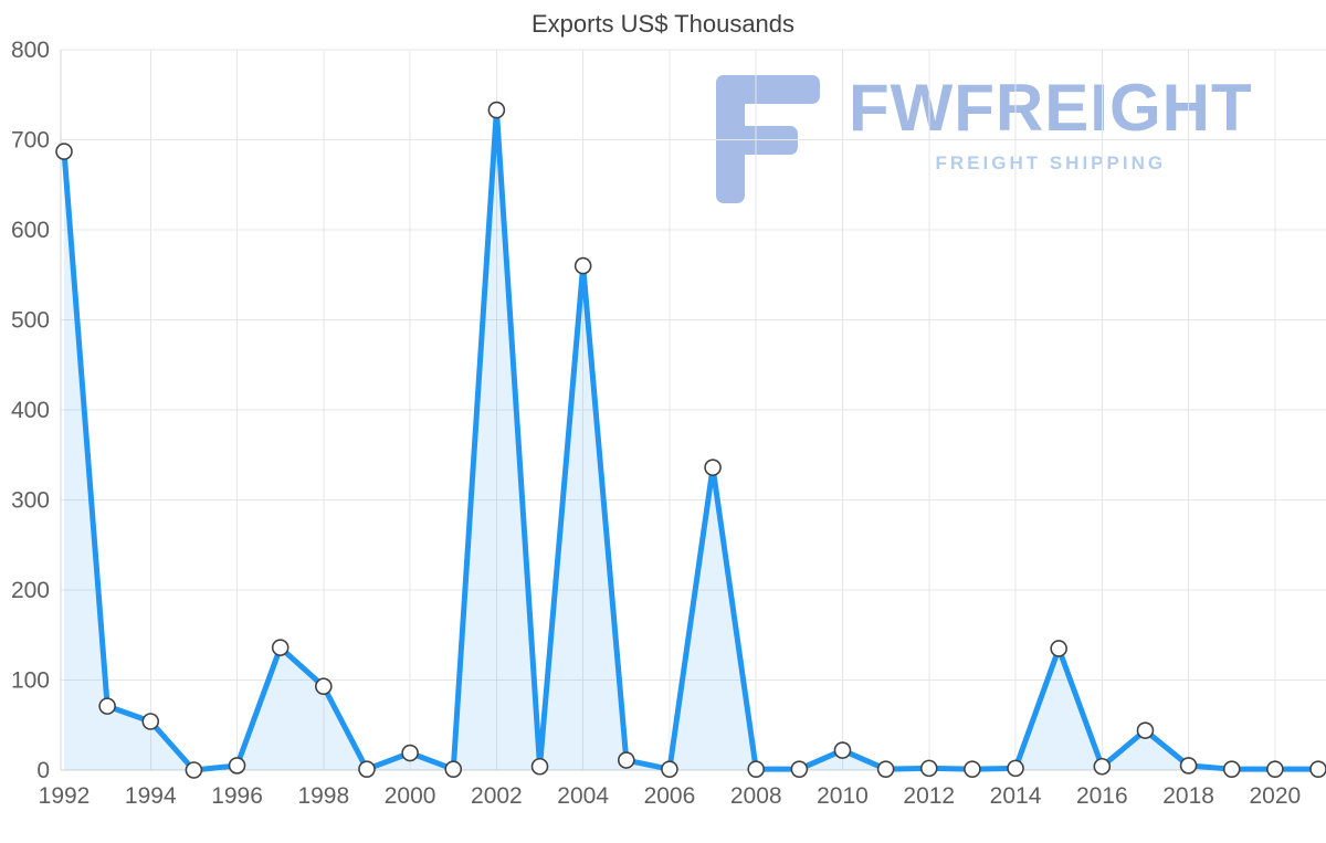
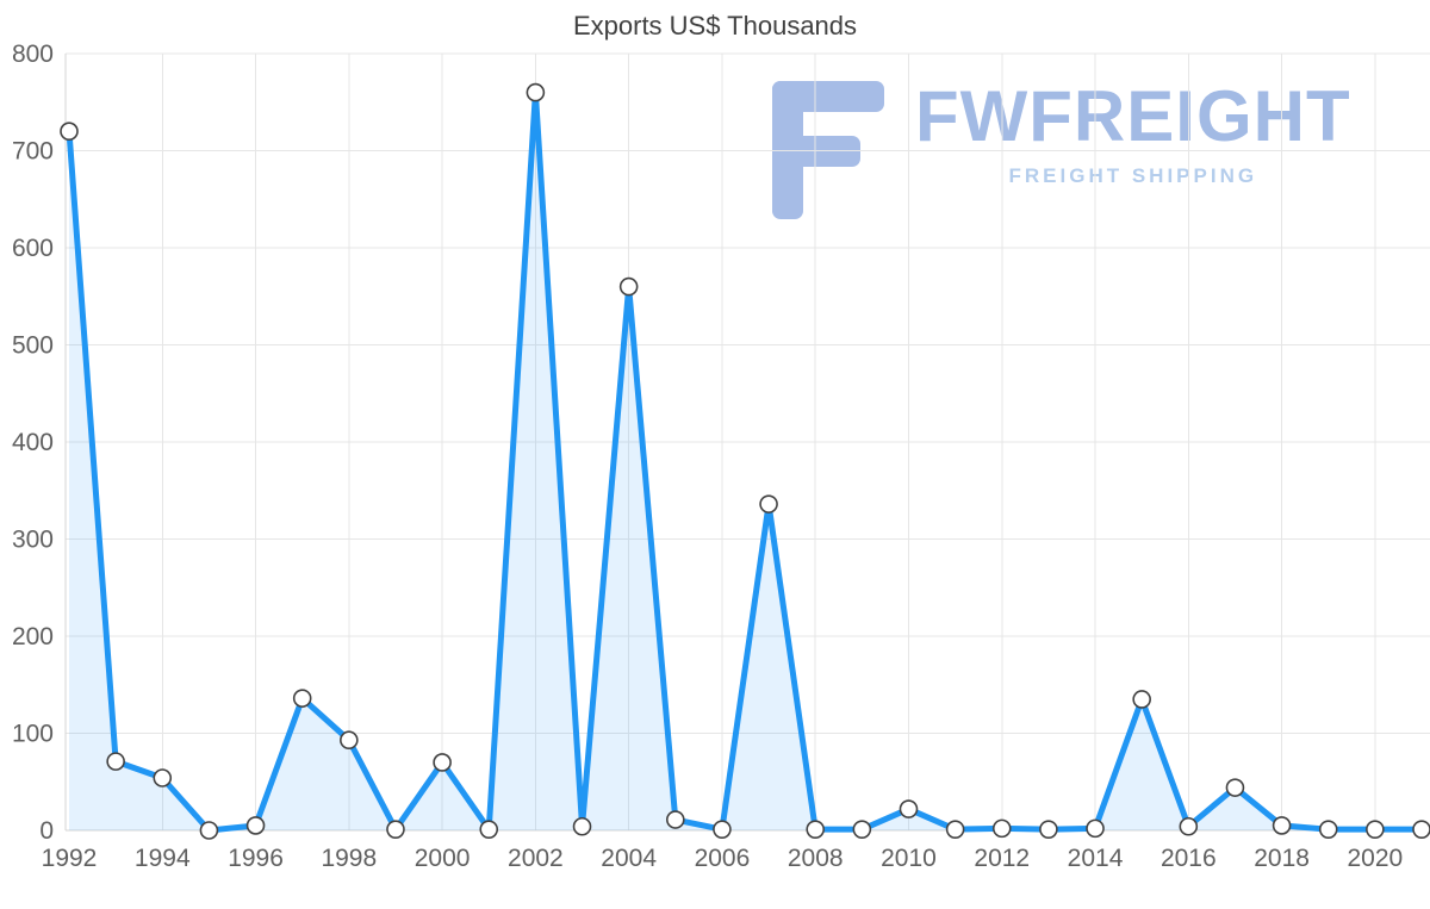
1992: 690 -> 720
2000: 20 -> 70
2002: 730 -> 760
